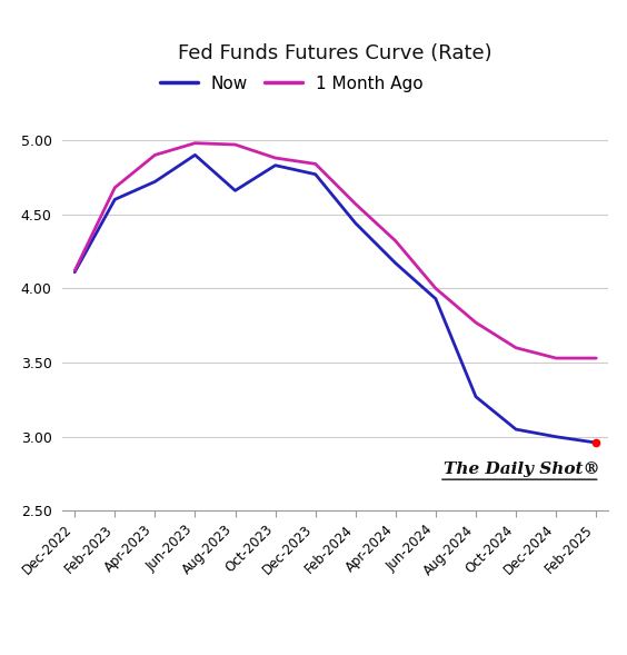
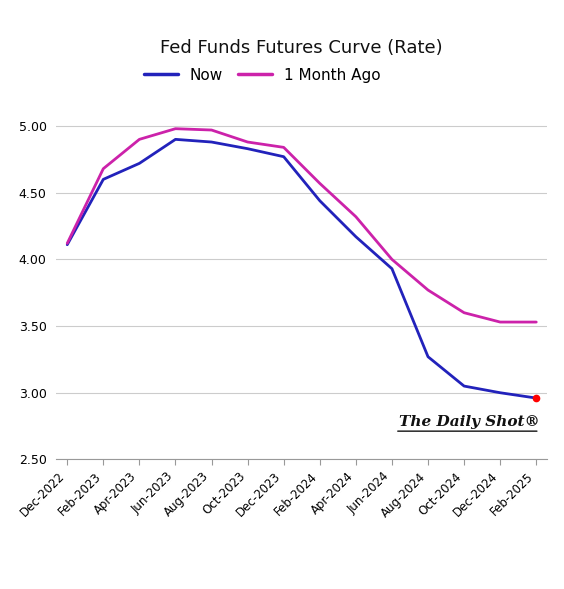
Now/Aug-2023: 4.66 -> 4.88
